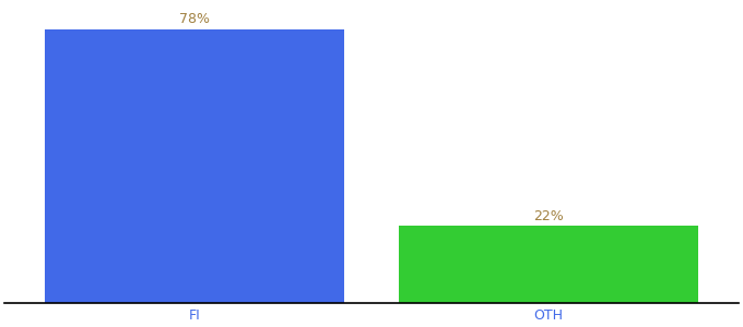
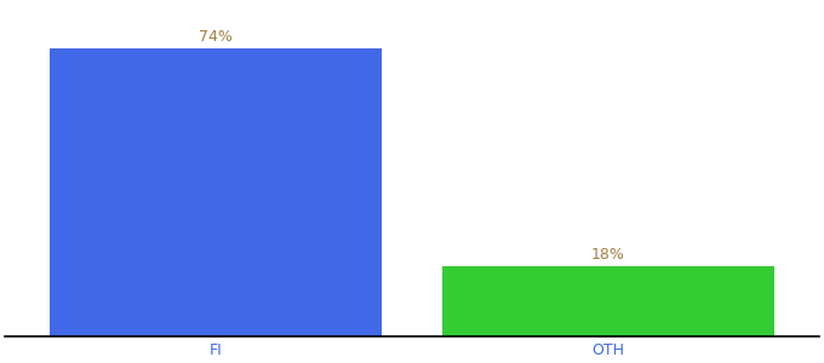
FI: 78% -> 74%
OTH: 22% -> 18%
